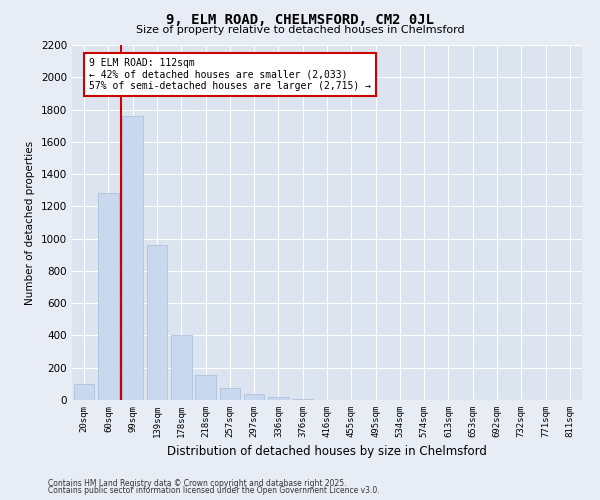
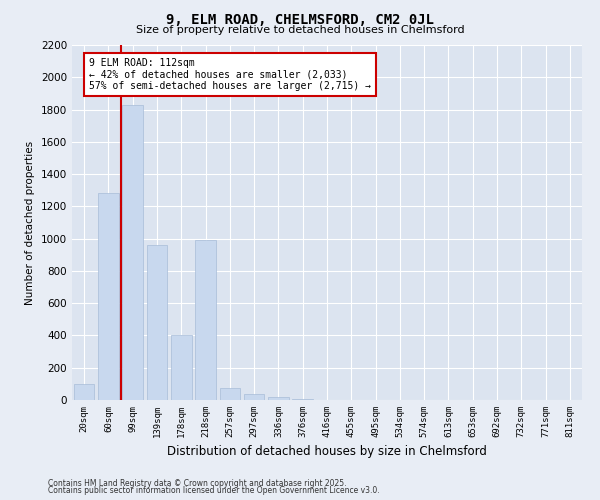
99sqm: 1760 -> 1830
218sqm: 160 -> 990
